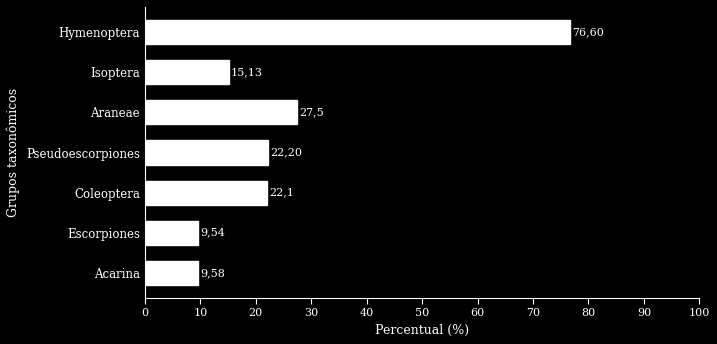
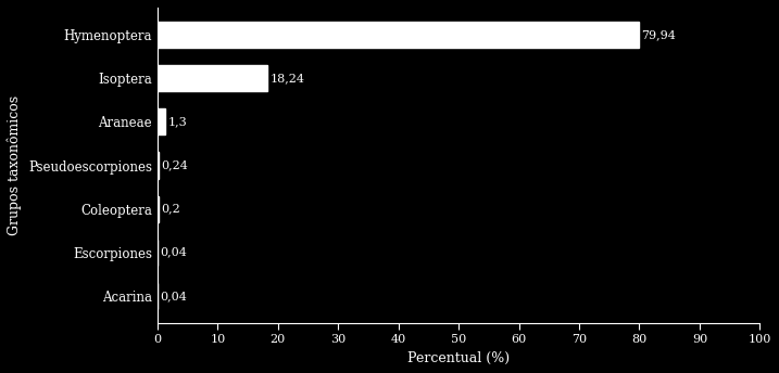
Hymenoptera: 76,60 -> 79,94
Isoptera: 15,13 -> 18,24
Araneae: 27,5 -> 1,3
Pseudoescorpiones: 22,20 -> 0,24
Coleoptera: 22,1 -> 0,2
Escorpiones: 9,54 -> 0,04
Acarina: 9,58 -> 0,04
